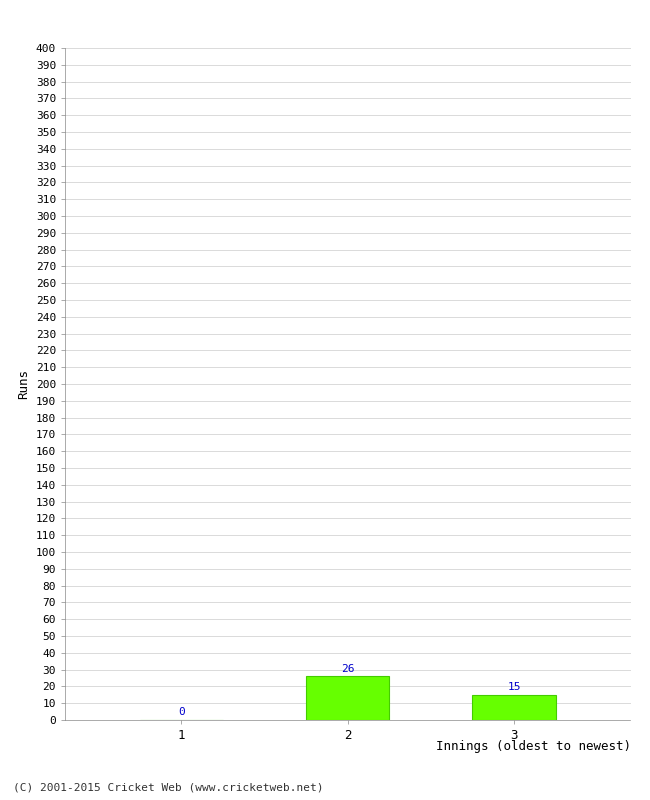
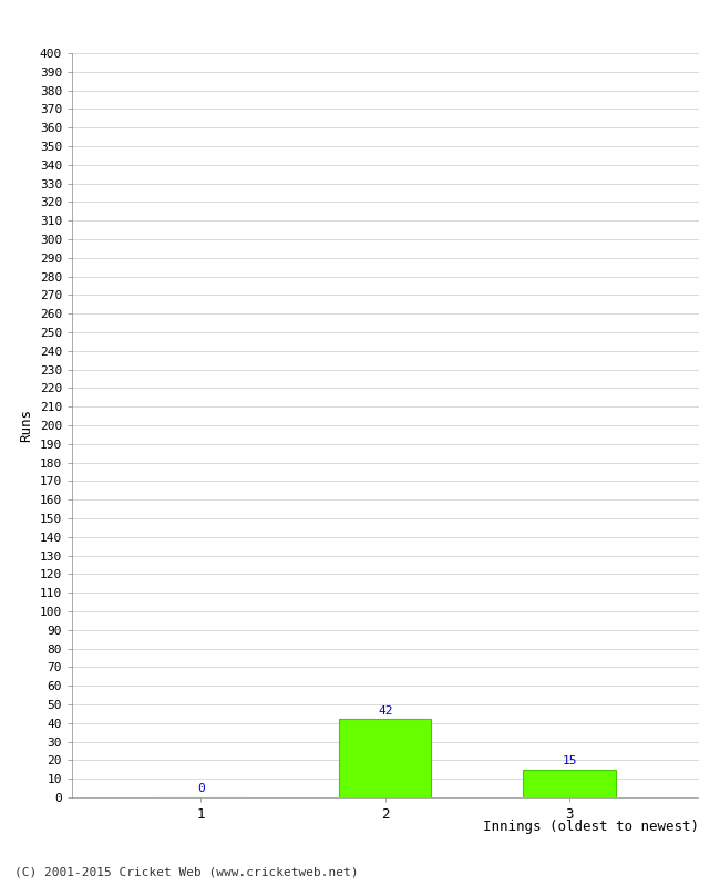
2: 26 -> 42
